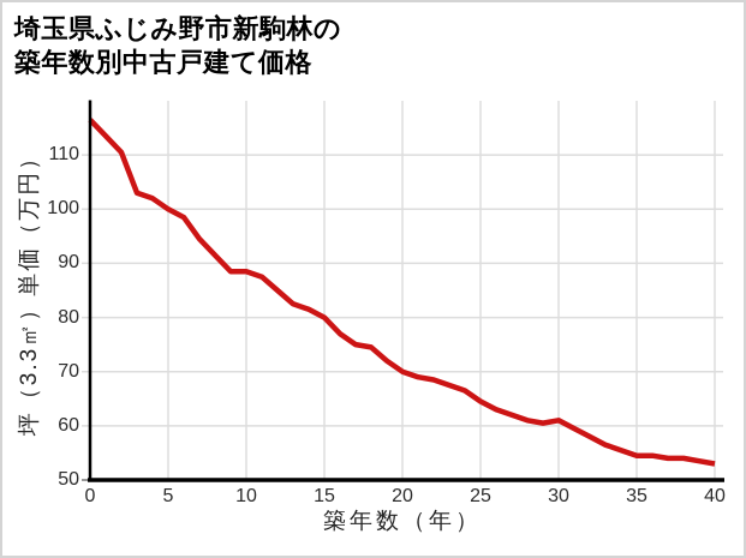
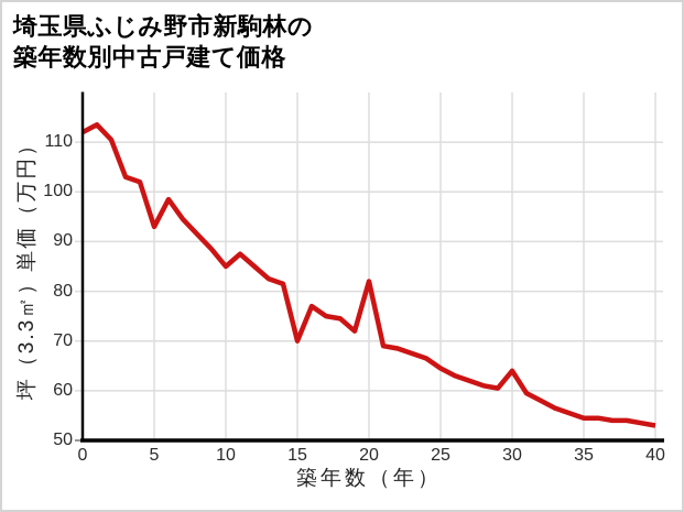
0: 116 -> 112
5: 100 -> 93
10: 88 -> 85
15: 80 -> 70
20: 70 -> 82
30: 61 -> 64
